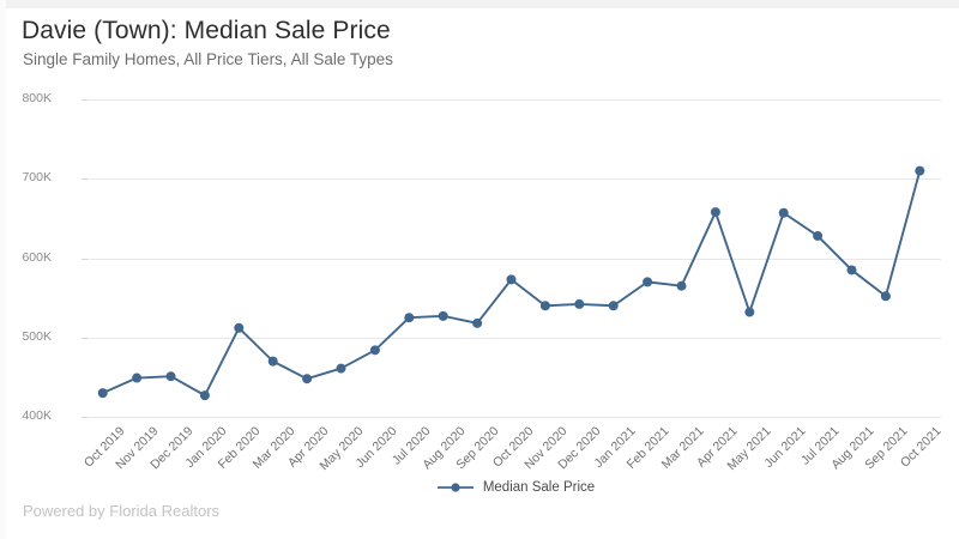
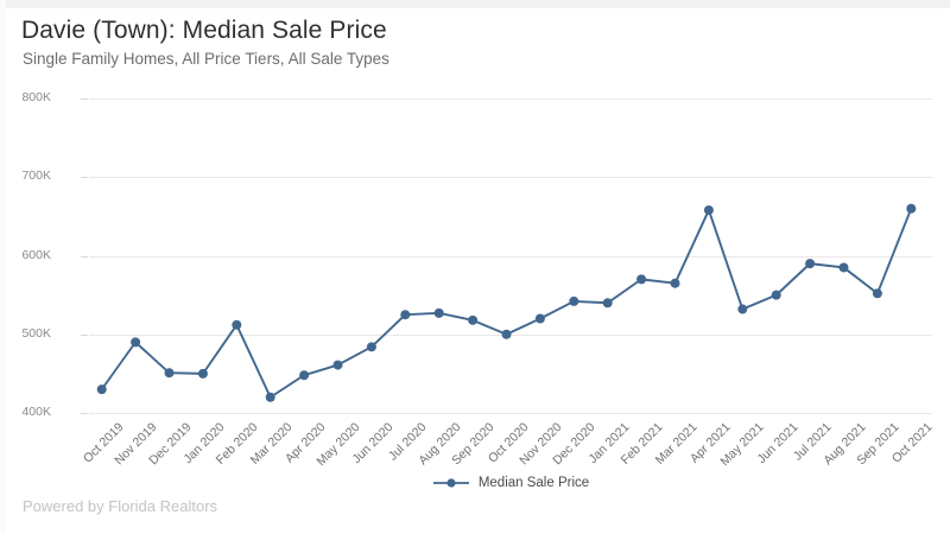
Nov 2019: 450K -> 490K
Jan 2020: 430K -> 450K
Mar 2020: 470K -> 420K
Oct 2020: 570K -> 500K
Nov 2020: 540K -> 520K
Jun 2021: 660K -> 550K
Jul 2021: 630K -> 590K
Oct 2021: 710K -> 660K
